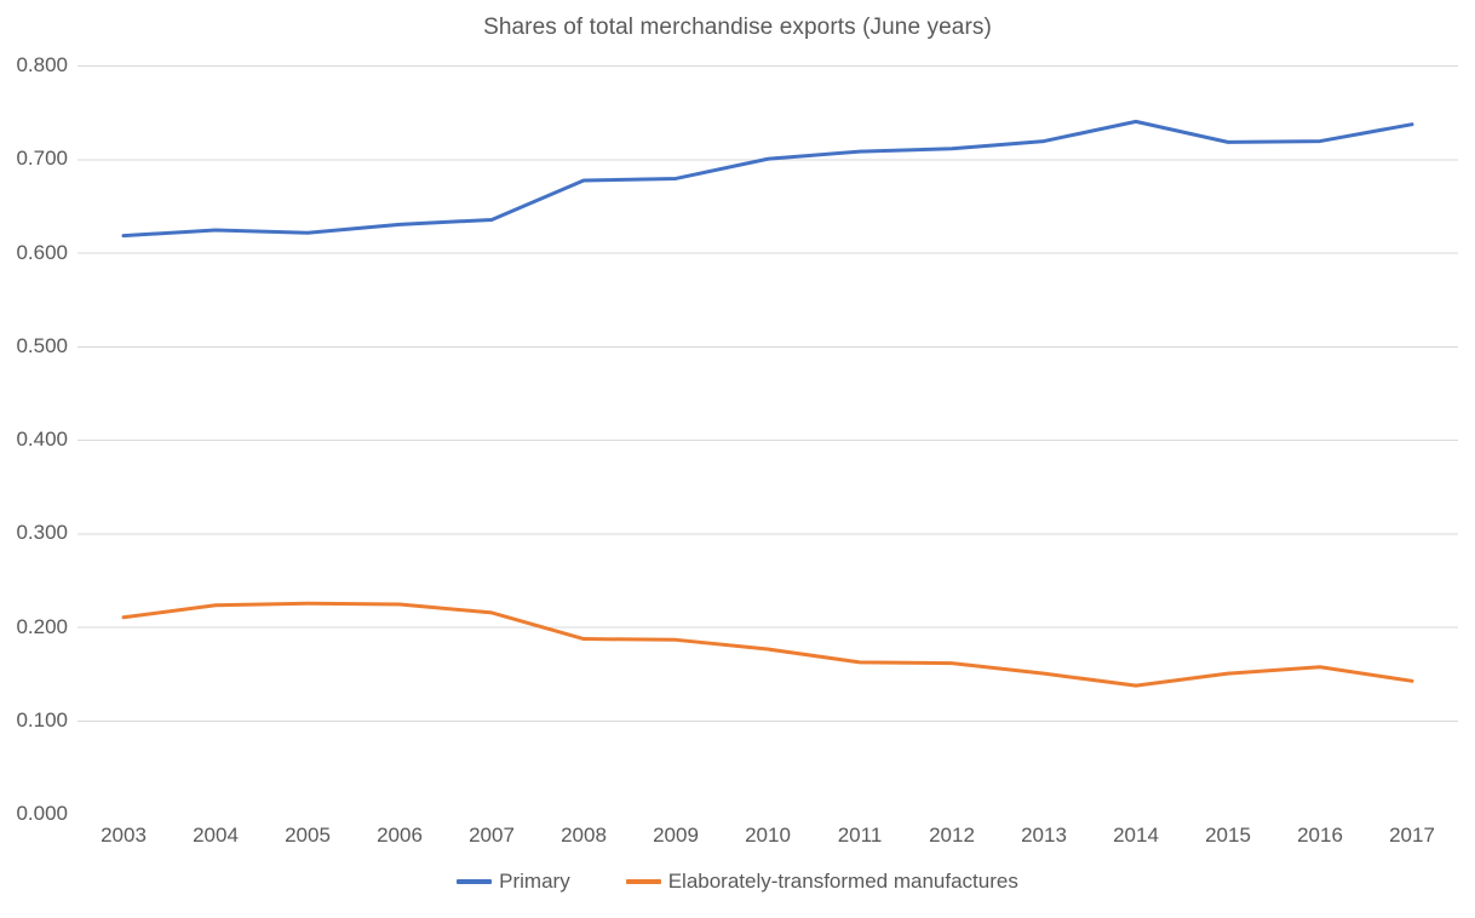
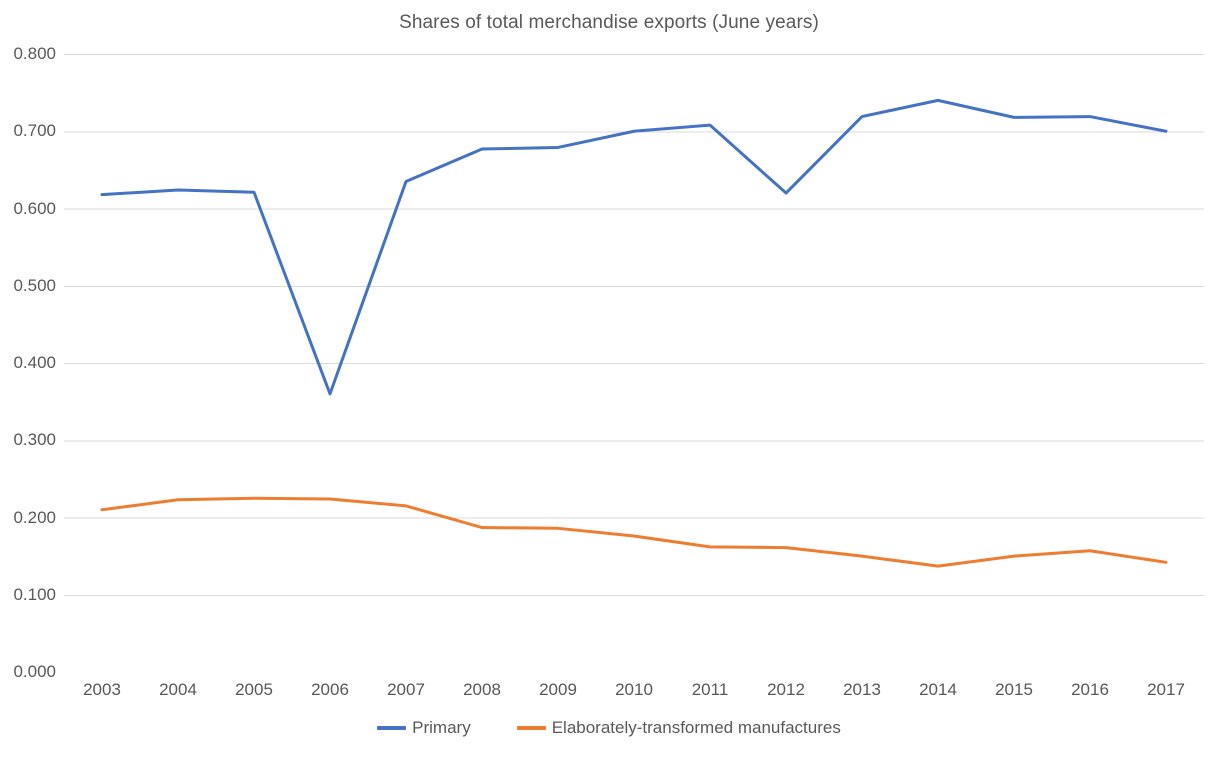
Primary/2006: 0.63 -> 0.36
Primary/2012: 0.71 -> 0.62
Primary/2017: 0.74 -> 0.70
